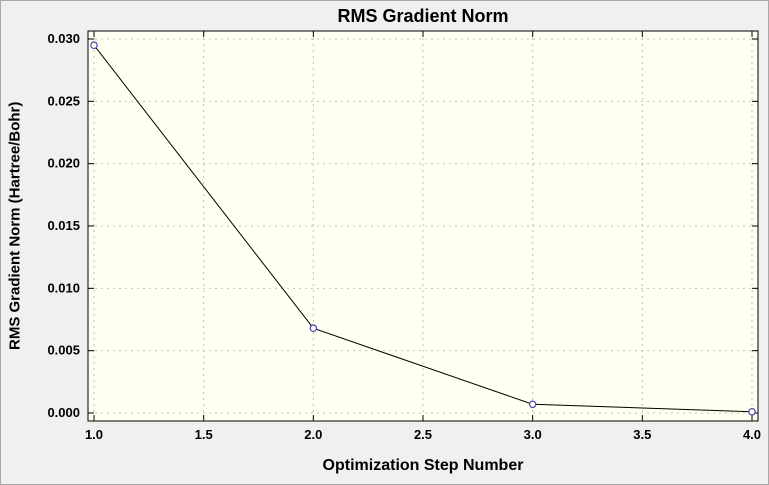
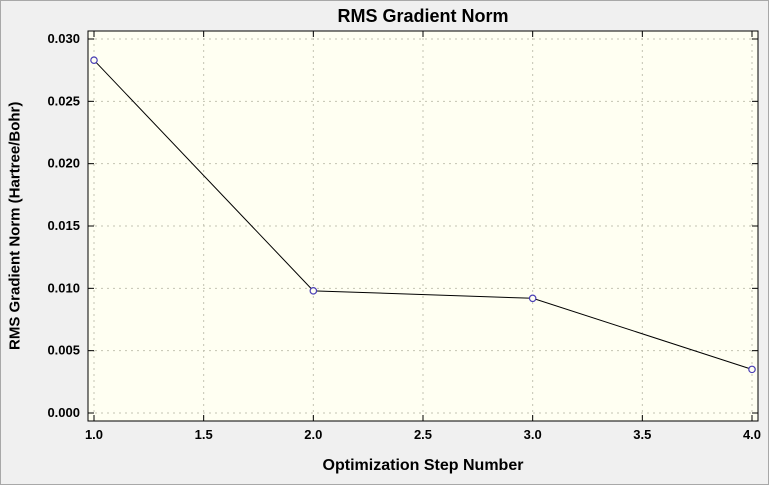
1.0: 0.0295 -> 0.0283
2.0: 0.0068 -> 0.0098
3.0: 0.0007 -> 0.0092
4.0: 0.0001 -> 0.0035
